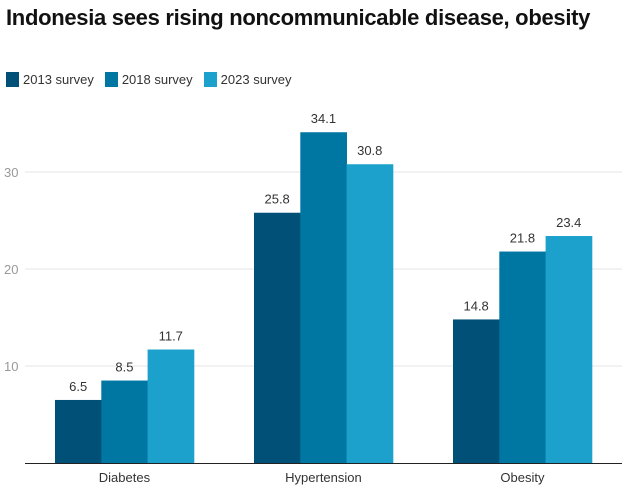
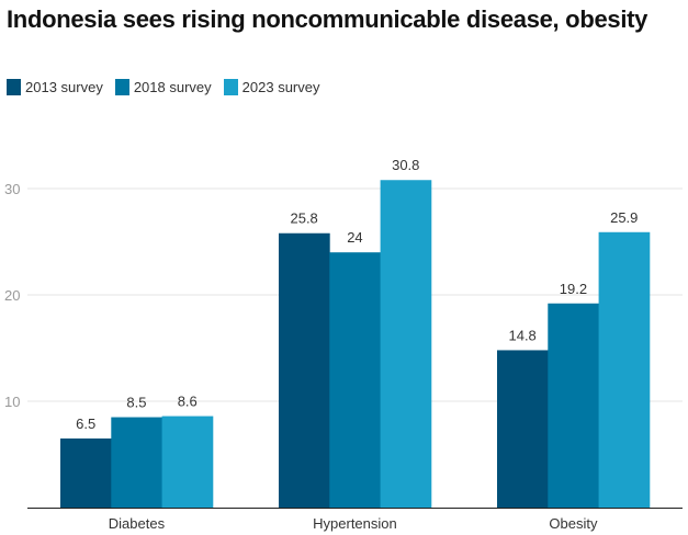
2023 survey/Diabetes: 11.7 -> 8.6
2018 survey/Hypertension: 34.1 -> 24
2018 survey/Obesity: 21.8 -> 19.2
2023 survey/Obesity: 23.4 -> 25.9
